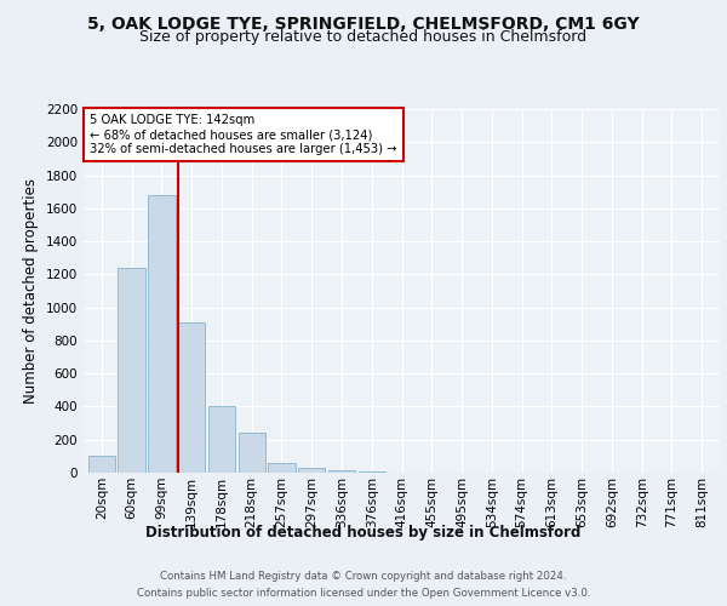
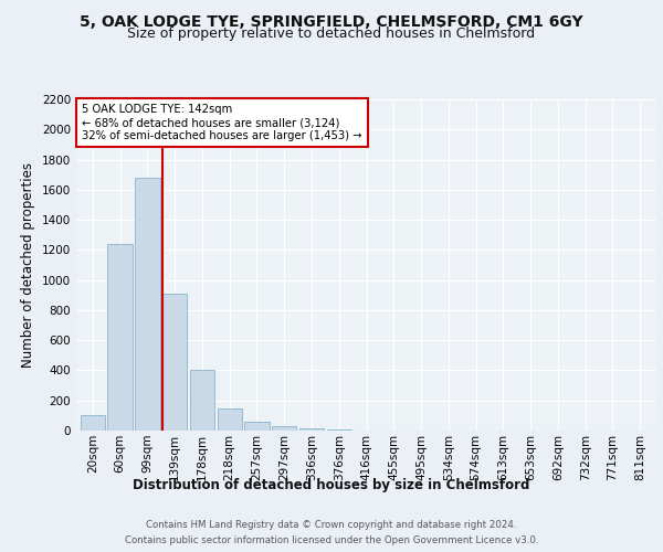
218sqm: 240 -> 150
